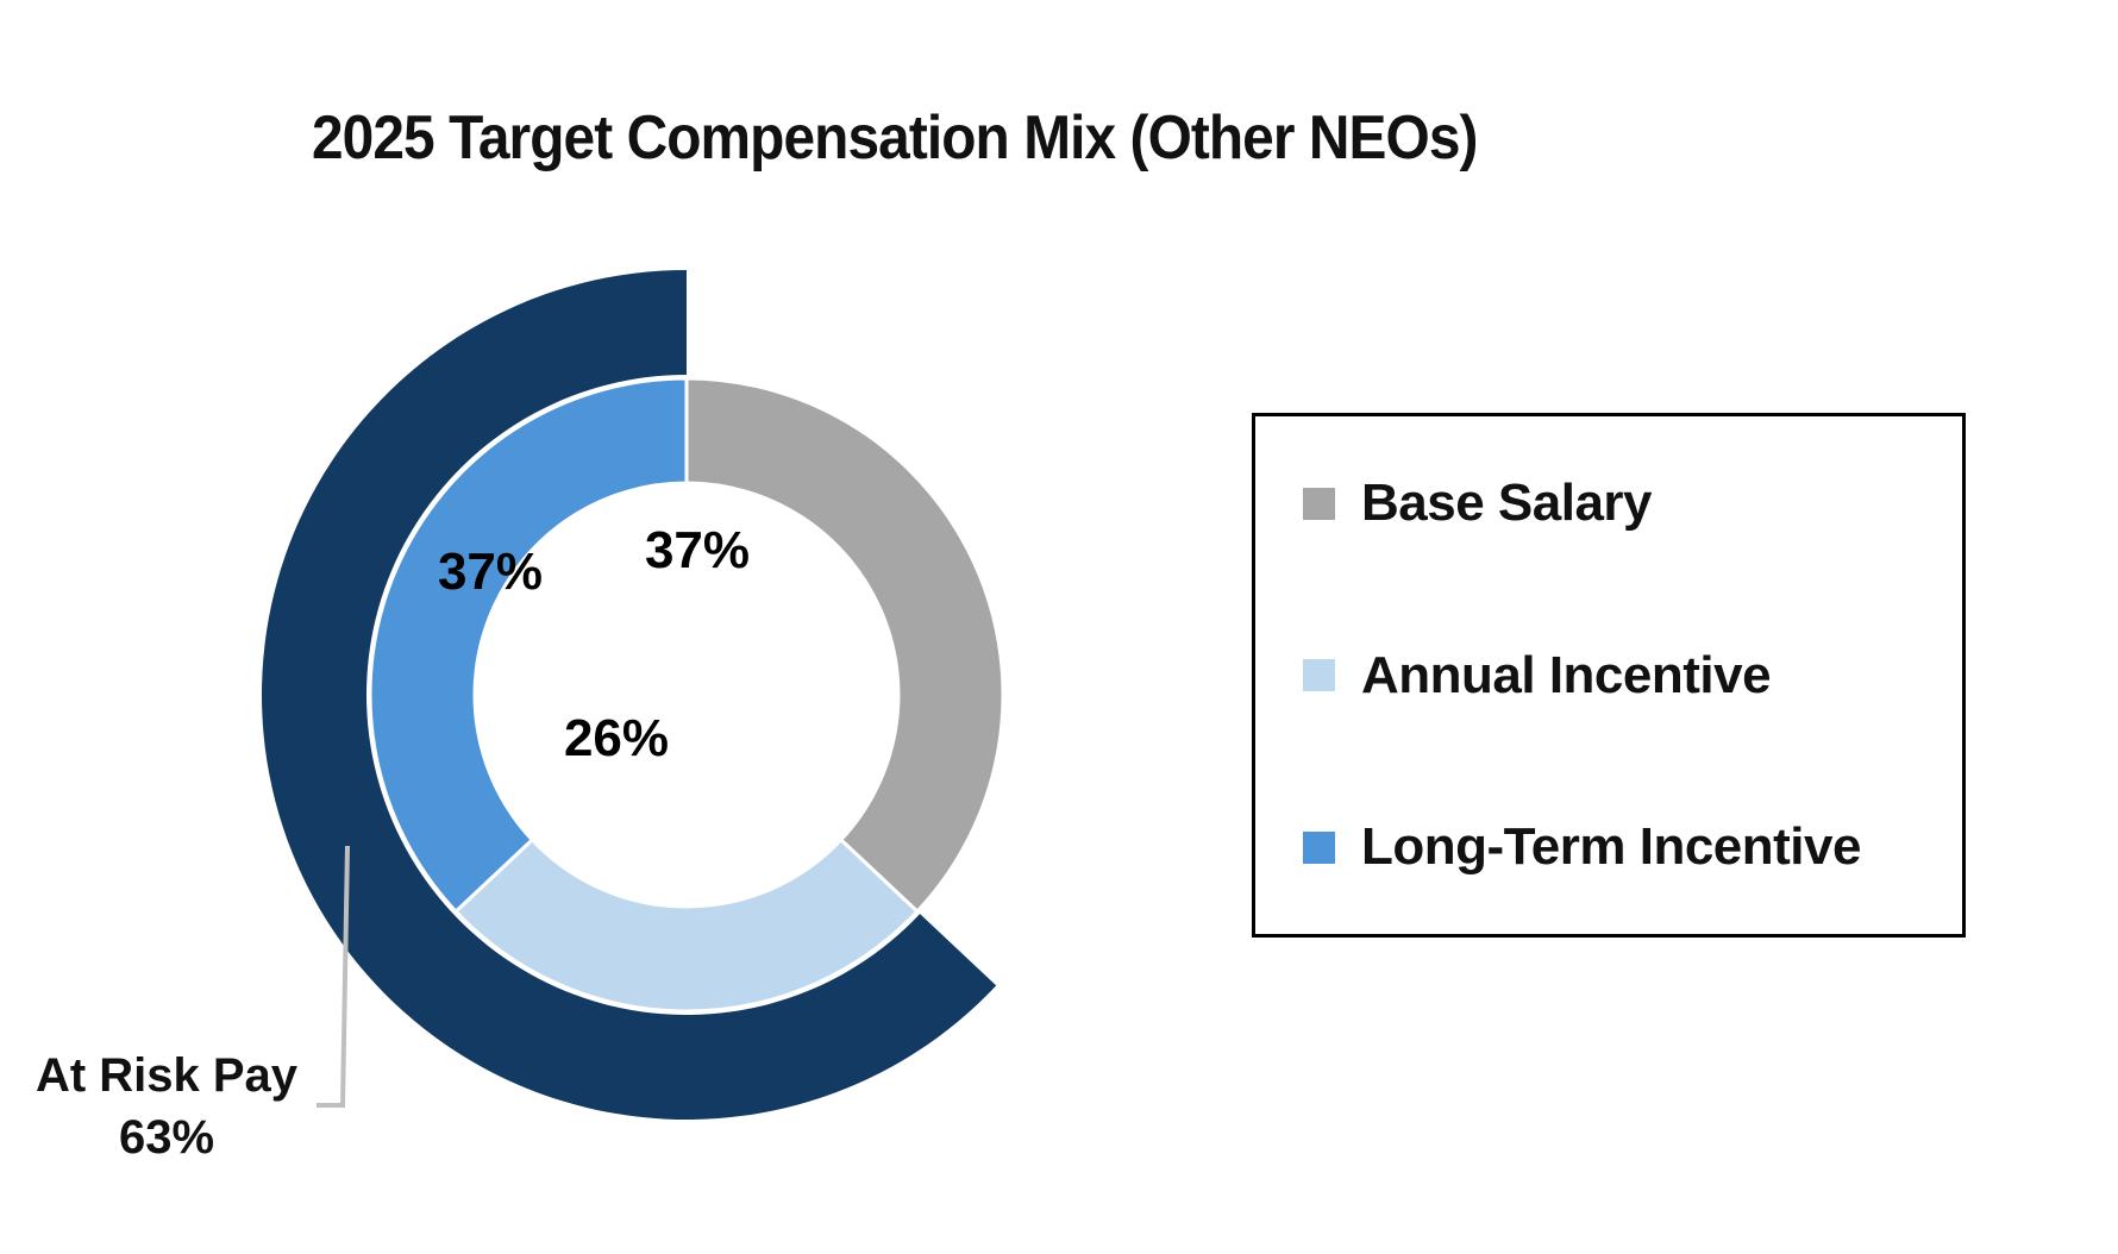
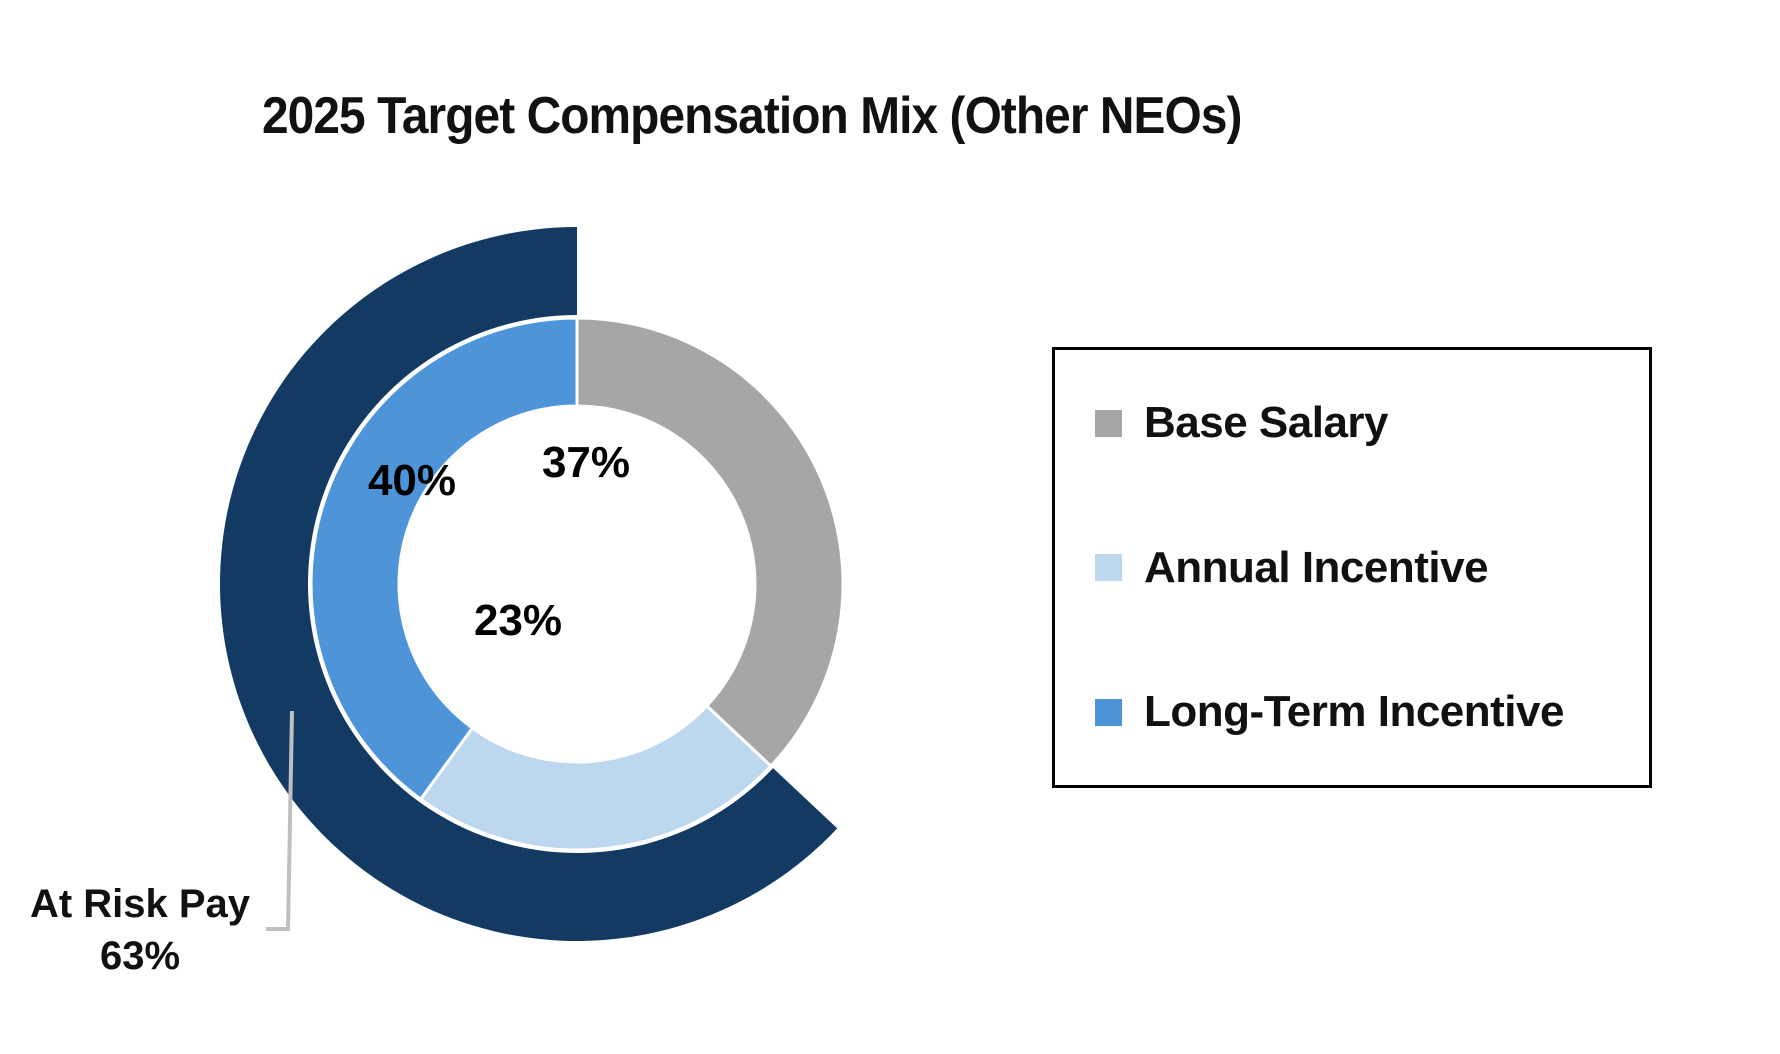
Annual Incentive: 26% -> 23%
Long-Term Incentive: 37% -> 40%
